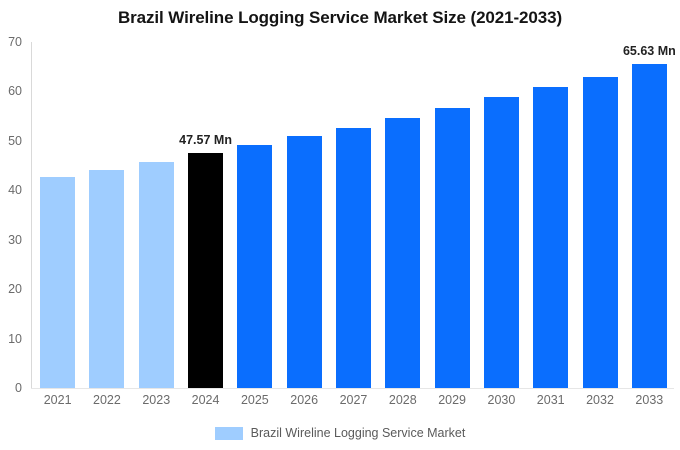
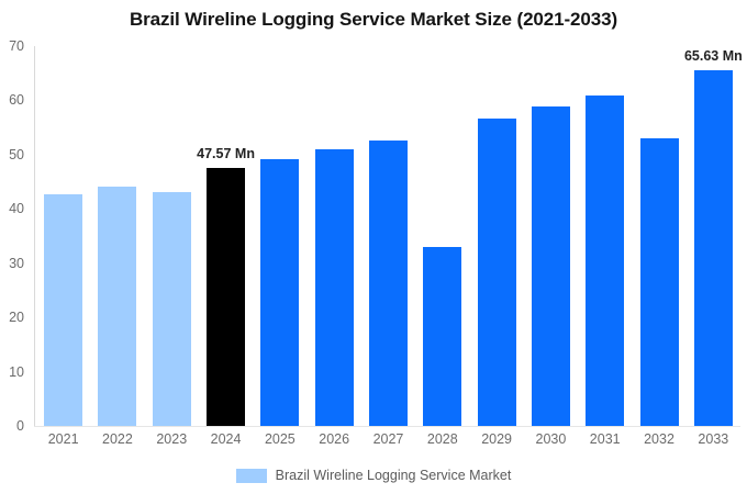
2023: 46 -> 43
2028: 55 -> 33
2032: 63 -> 53
